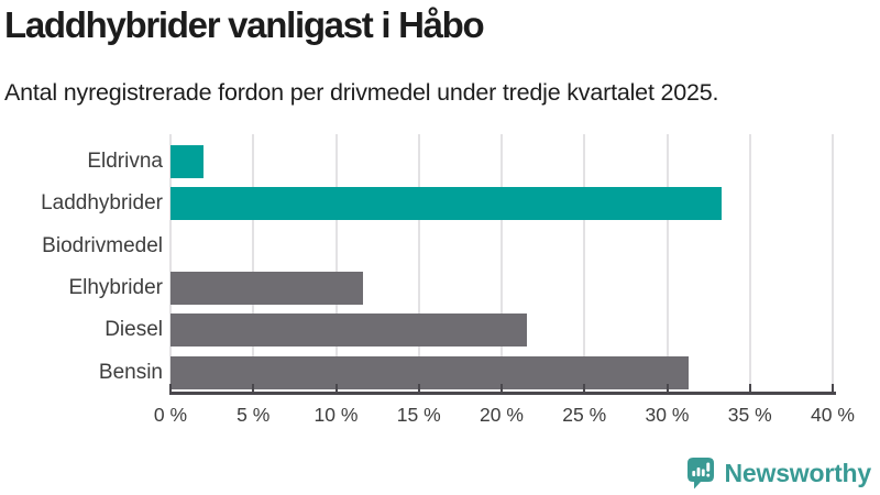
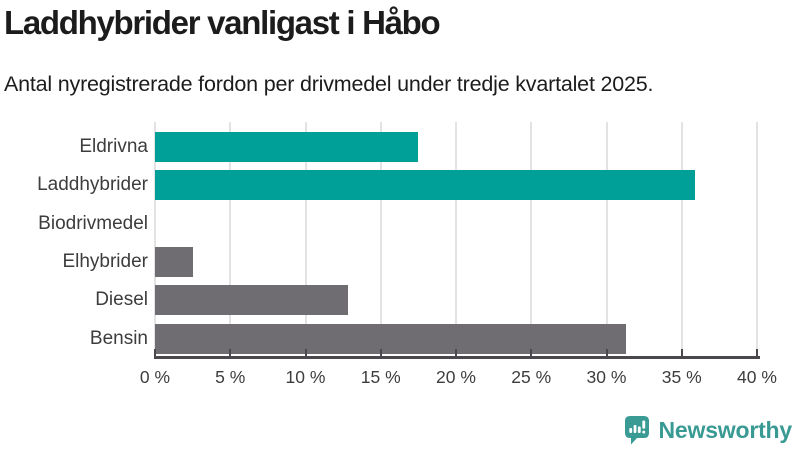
Eldrivna: 2.0% -> 17.5%
Laddhybrider: 33.3% -> 35.9%
Elhybrider: 11.6% -> 2.5%
Diesel: 21.5% -> 12.8%
